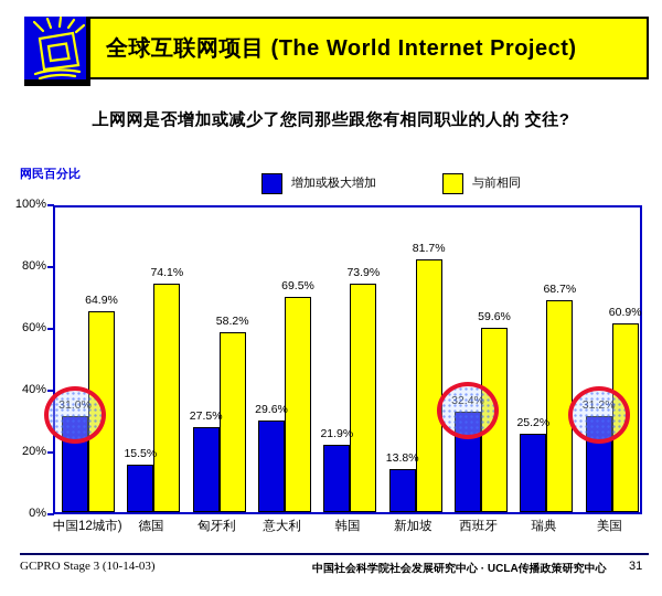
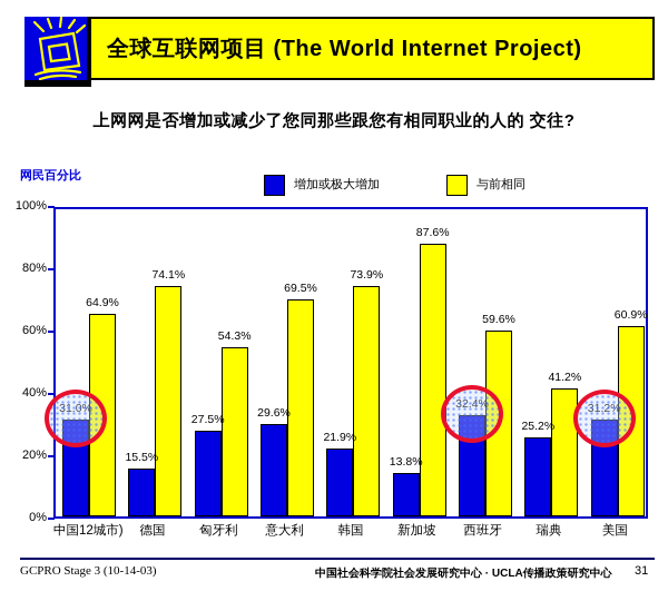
与前相同/匈牙利: 58.2% -> 54.3%
与前相同/新加坡: 81.7% -> 87.6%
与前相同/瑞典: 68.7% -> 41.2%
